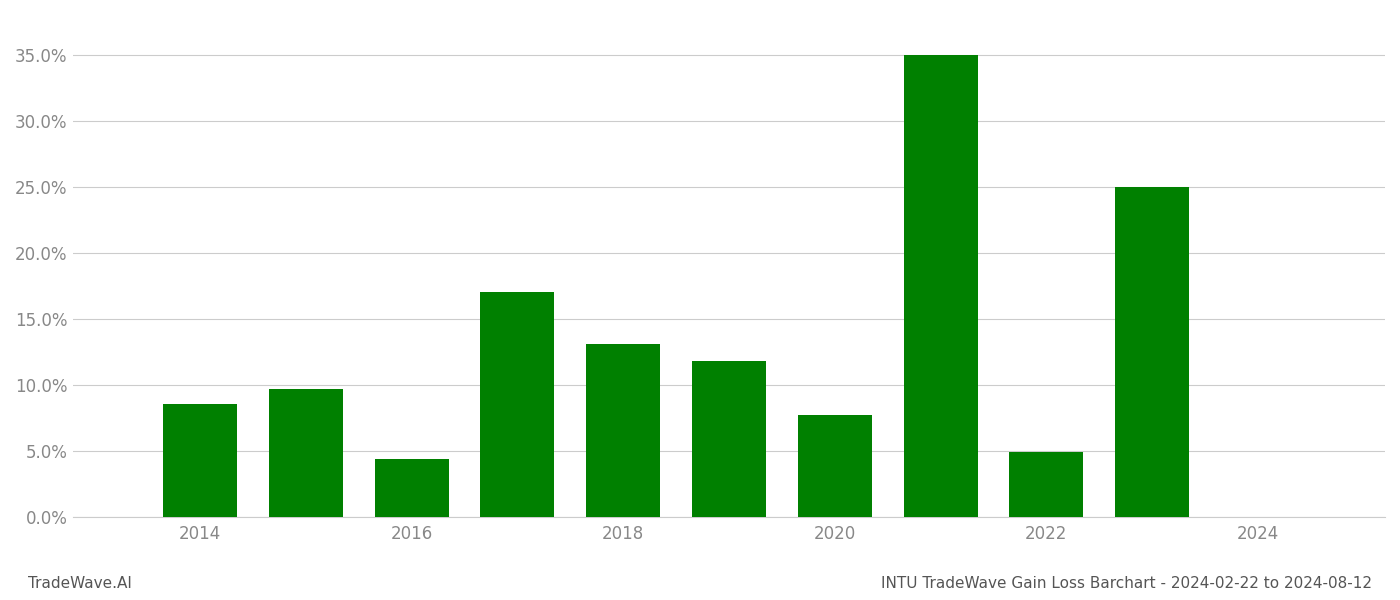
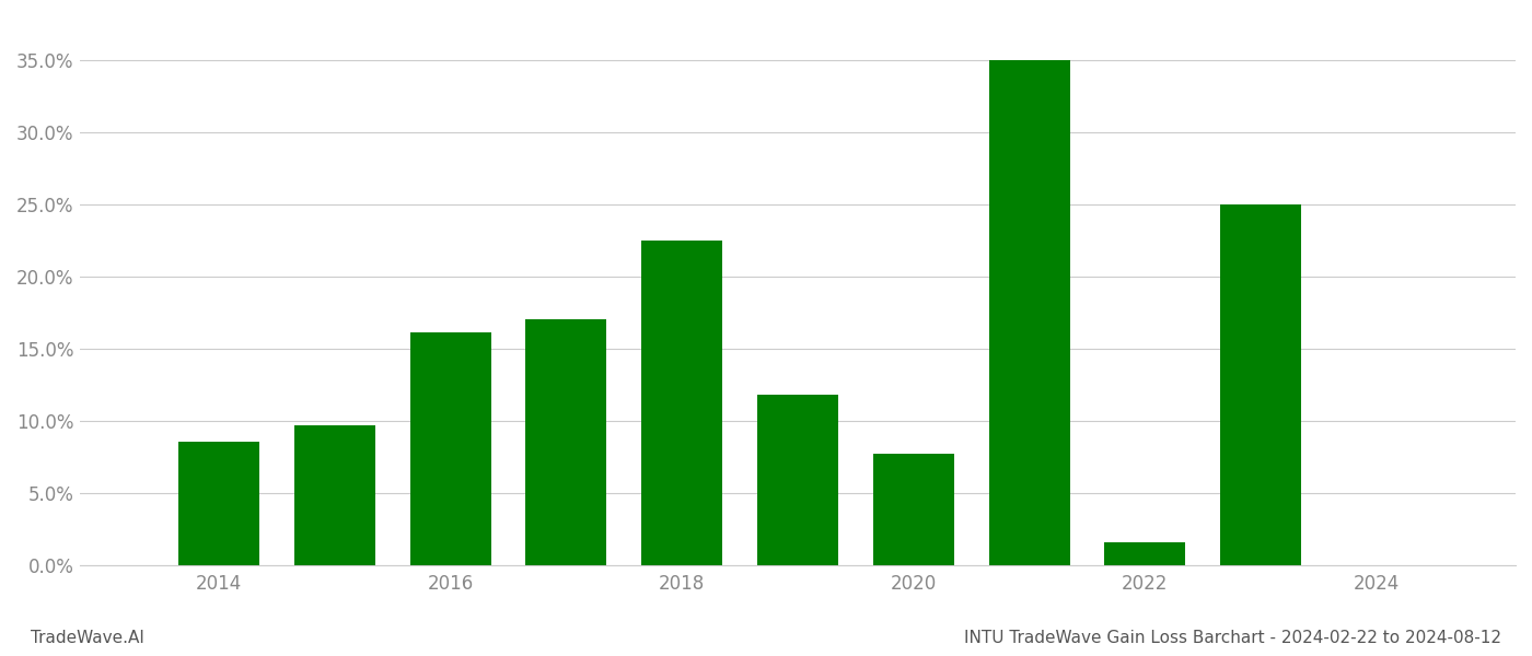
2016: 4.4% -> 16.1%
2018: 13.1% -> 22.5%
2022: 4.9% -> 1.6%
